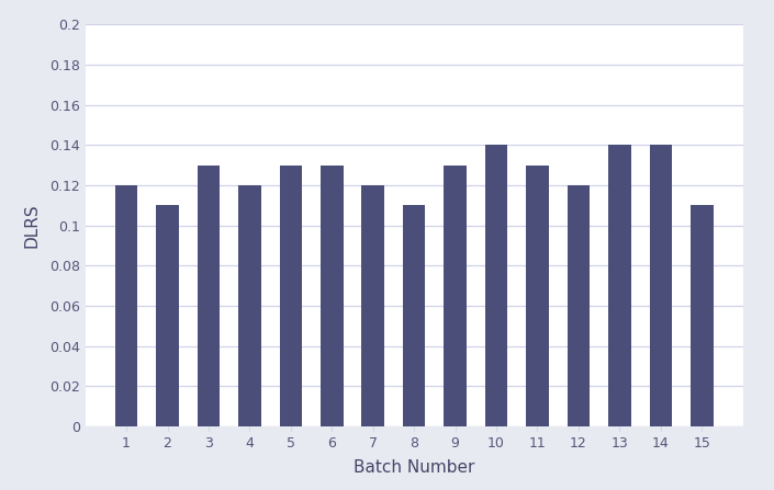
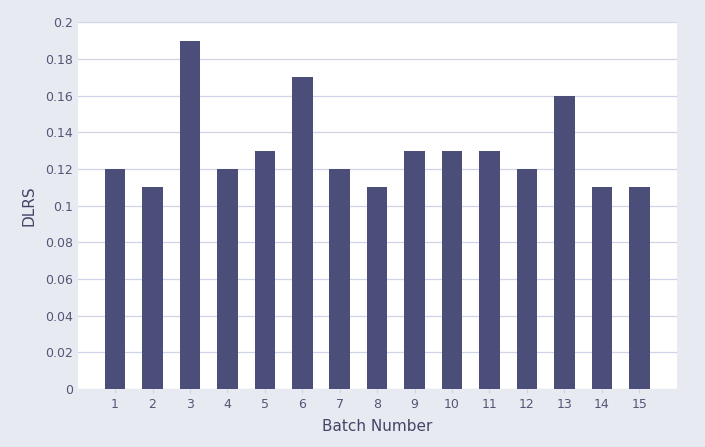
3: 0.13 -> 0.19
6: 0.13 -> 0.17
10: 0.14 -> 0.13
13: 0.14 -> 0.16
14: 0.14 -> 0.11
